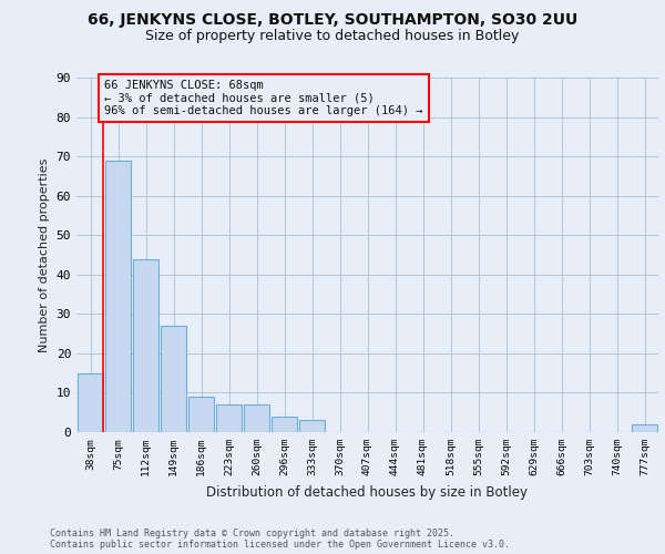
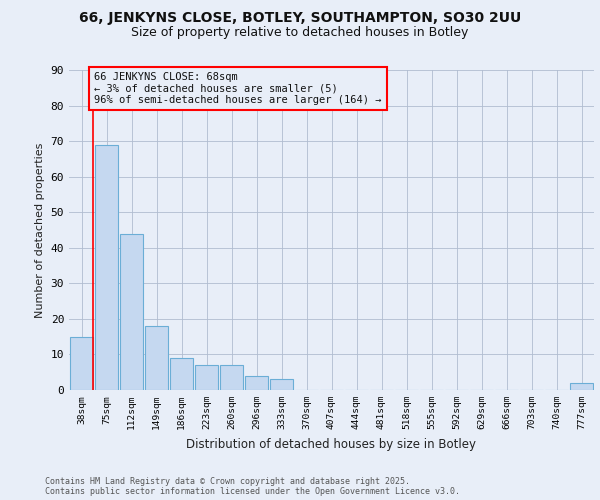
149sqm: 27 -> 18
